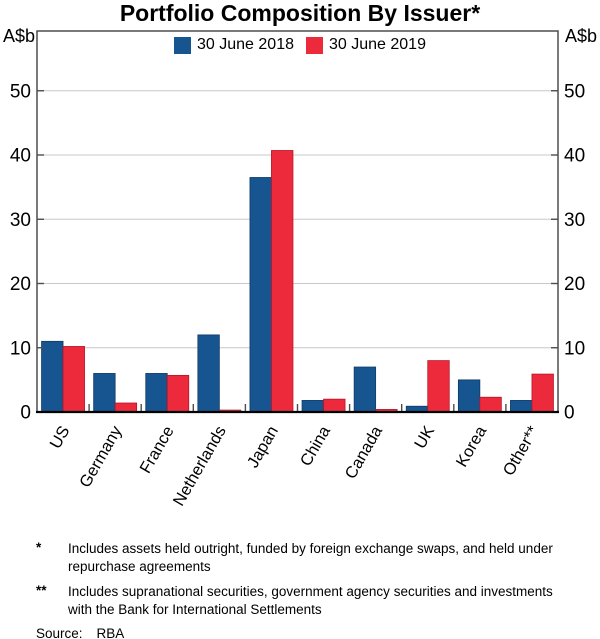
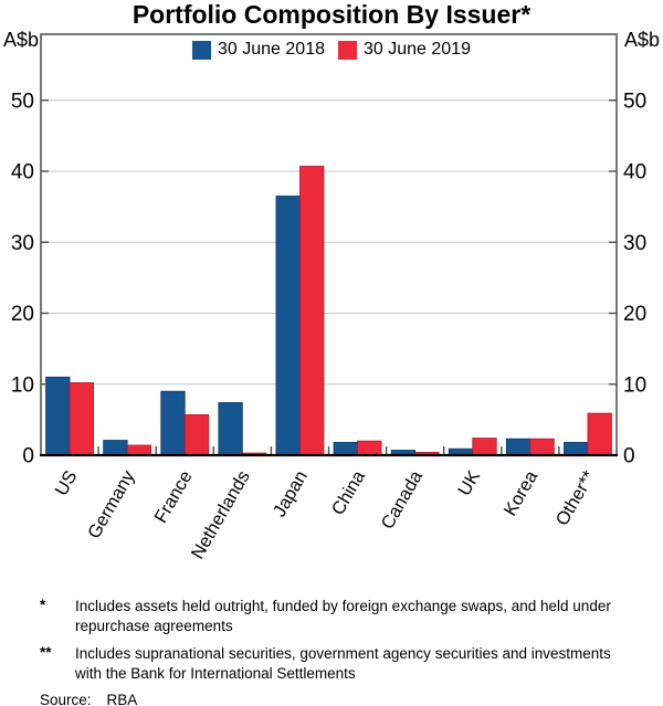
30 June 2018/Germany: 6 -> 2
30 June 2018/France: 6 -> 9
30 June 2018/Netherlands: 12 -> 7
30 June 2018/Canada: 7 -> 1
30 June 2019/UK: 8 -> 2
30 June 2018/Korea: 5 -> 2
